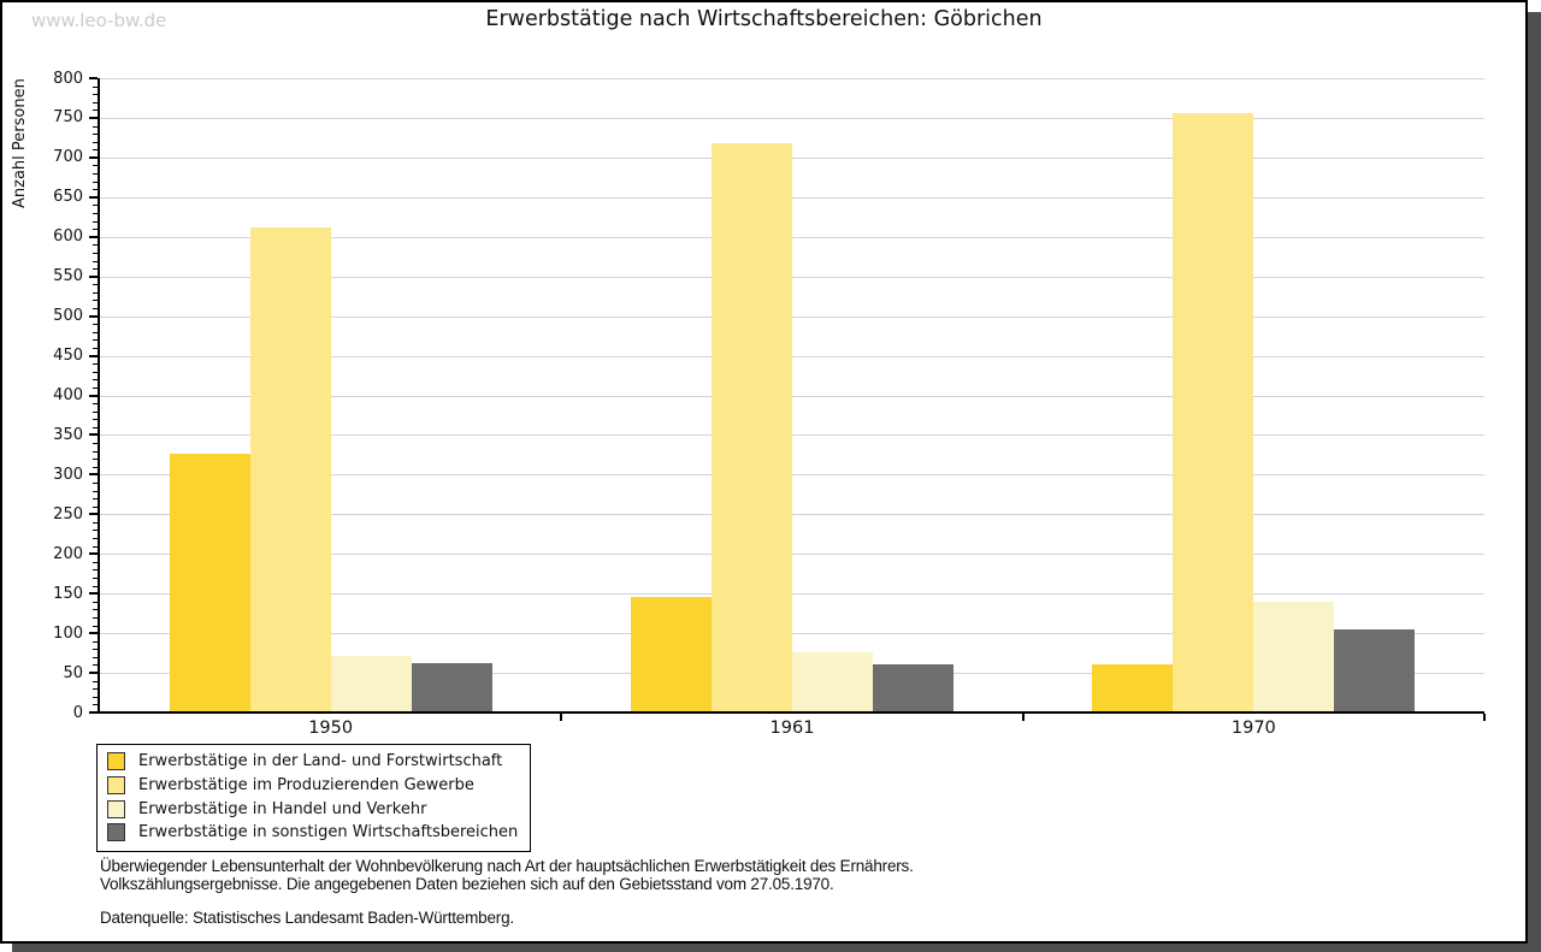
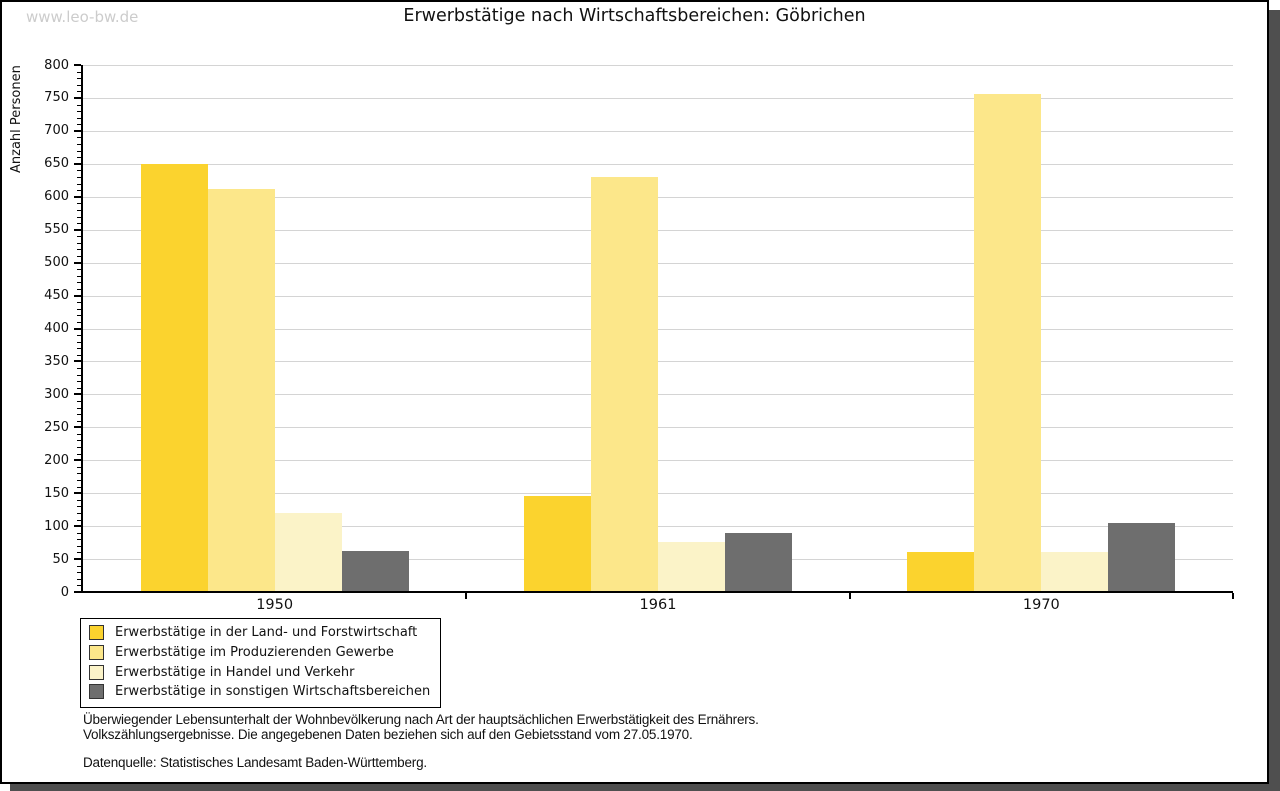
Erwerbstätige in der Land- und Forstwirtschaft/1950: 330 -> 650
Erwerbstätige in Handel und Verkehr/1950: 70 -> 120
Erwerbstätige im Produzierenden Gewerbe/1961: 720 -> 630
Erwerbstätige in sonstigen Wirtschaftsbereichen/1961: 60 -> 90
Erwerbstätige in Handel und Verkehr/1970: 140 -> 60
